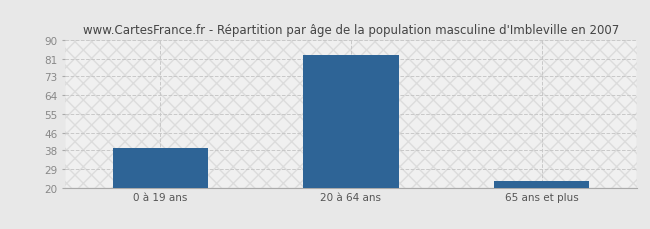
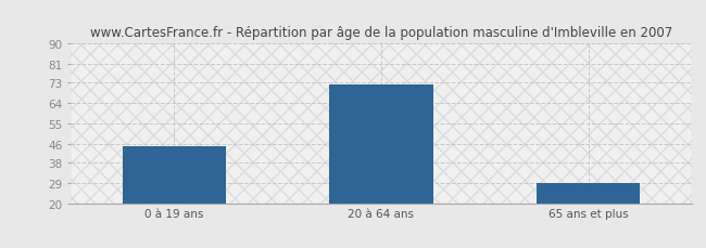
0 à 19 ans: 39 -> 45
20 à 64 ans: 83 -> 72
65 ans et plus: 23 -> 29
